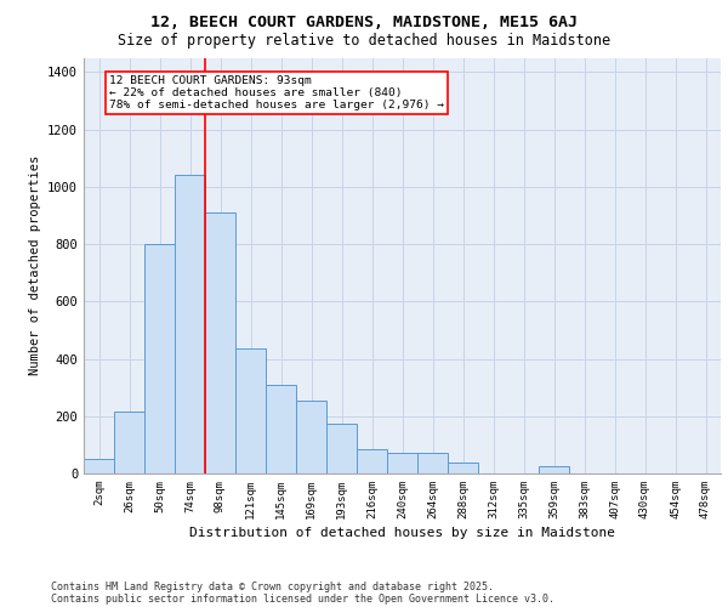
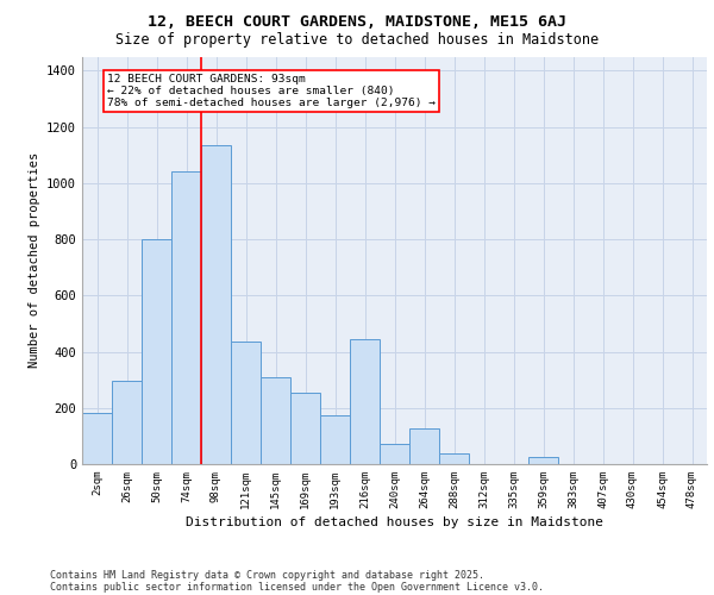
2sqm: 50 -> 180
26sqm: 215 -> 295
98sqm: 910 -> 1135
216sqm: 85 -> 445
264sqm: 70 -> 125
